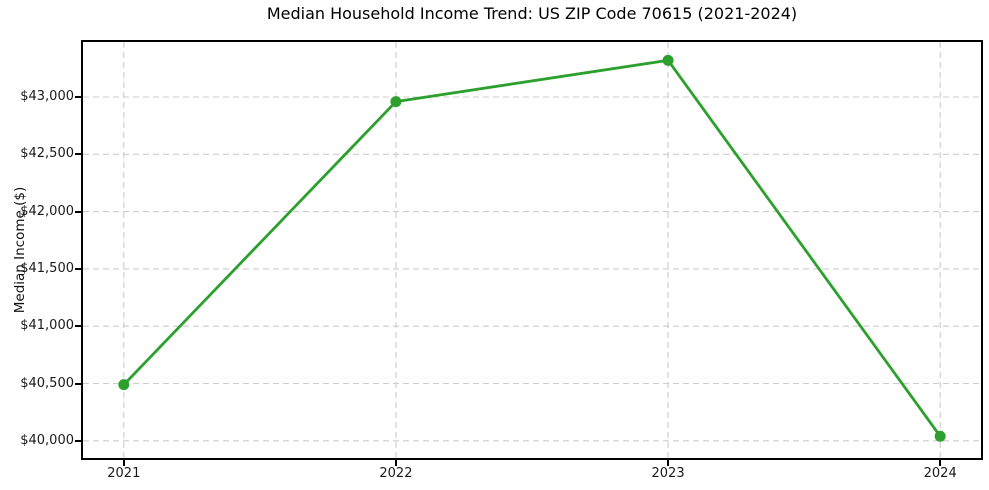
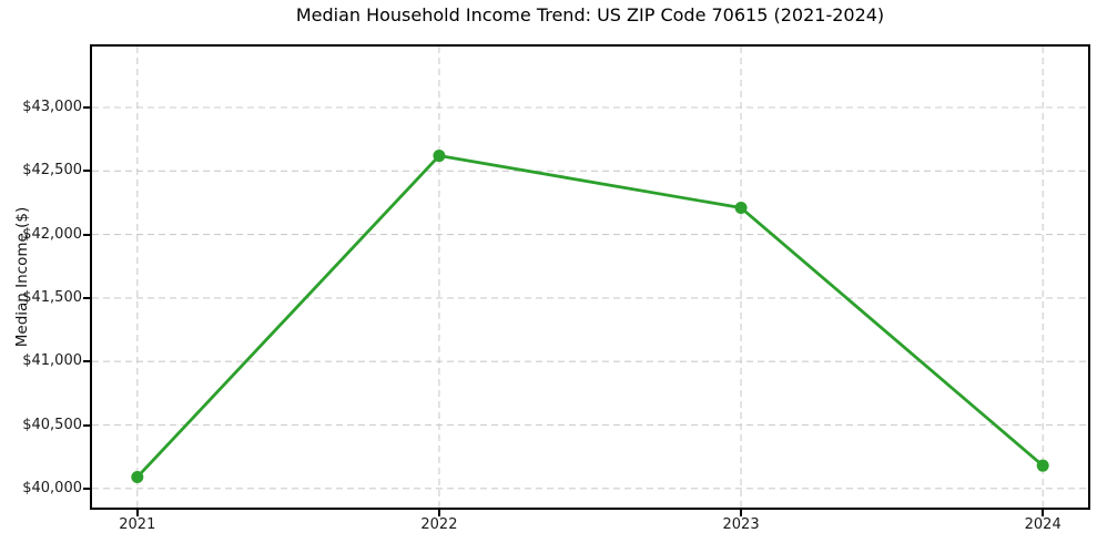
2021: $40490 -> $40090
2022: $42960 -> $42620
2023: $43320 -> $42210
2024: $40040 -> $40180
